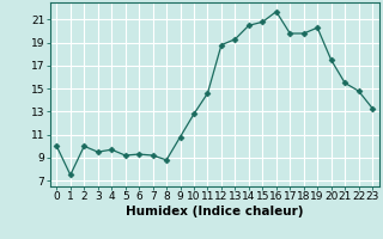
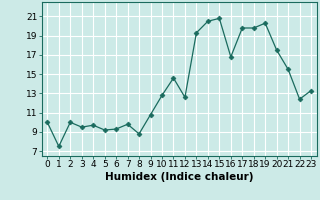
7: 9.2 -> 9.8
12: 18.8 -> 12.6
16: 21.7 -> 16.8
22: 14.8 -> 12.4
